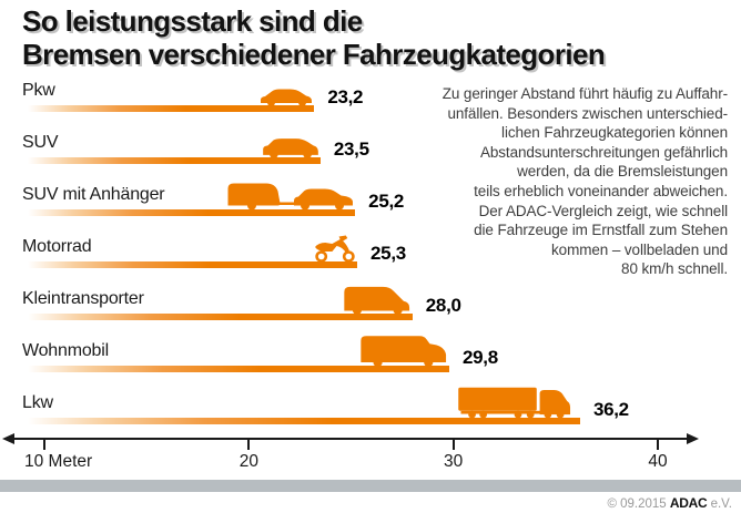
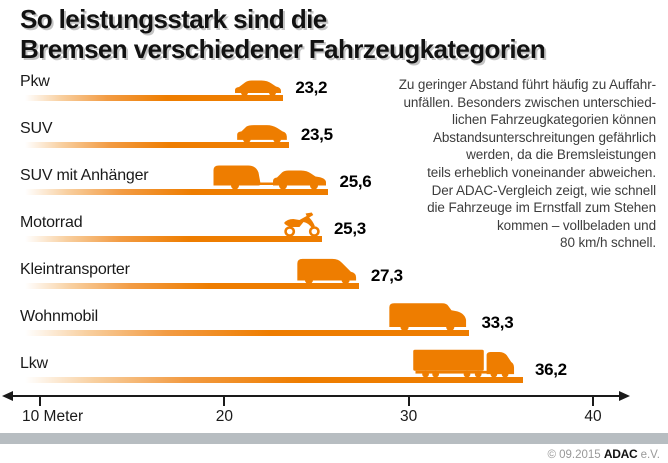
SUV mit Anhänger: 25,2 -> 25,6
Kleintransporter: 28,0 -> 27,3
Wohnmobil: 29,8 -> 33,3
